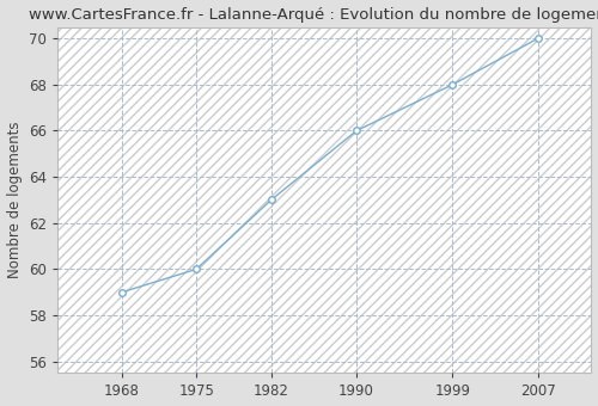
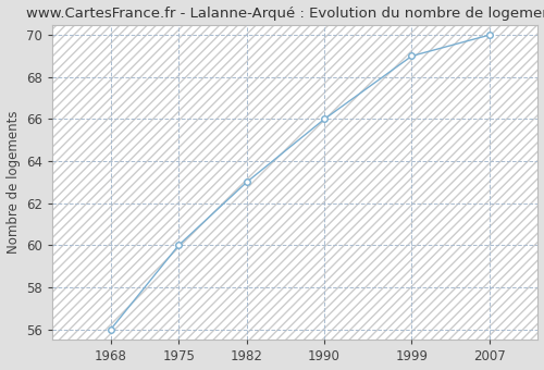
1968: 59 -> 56
1999: 68 -> 69
